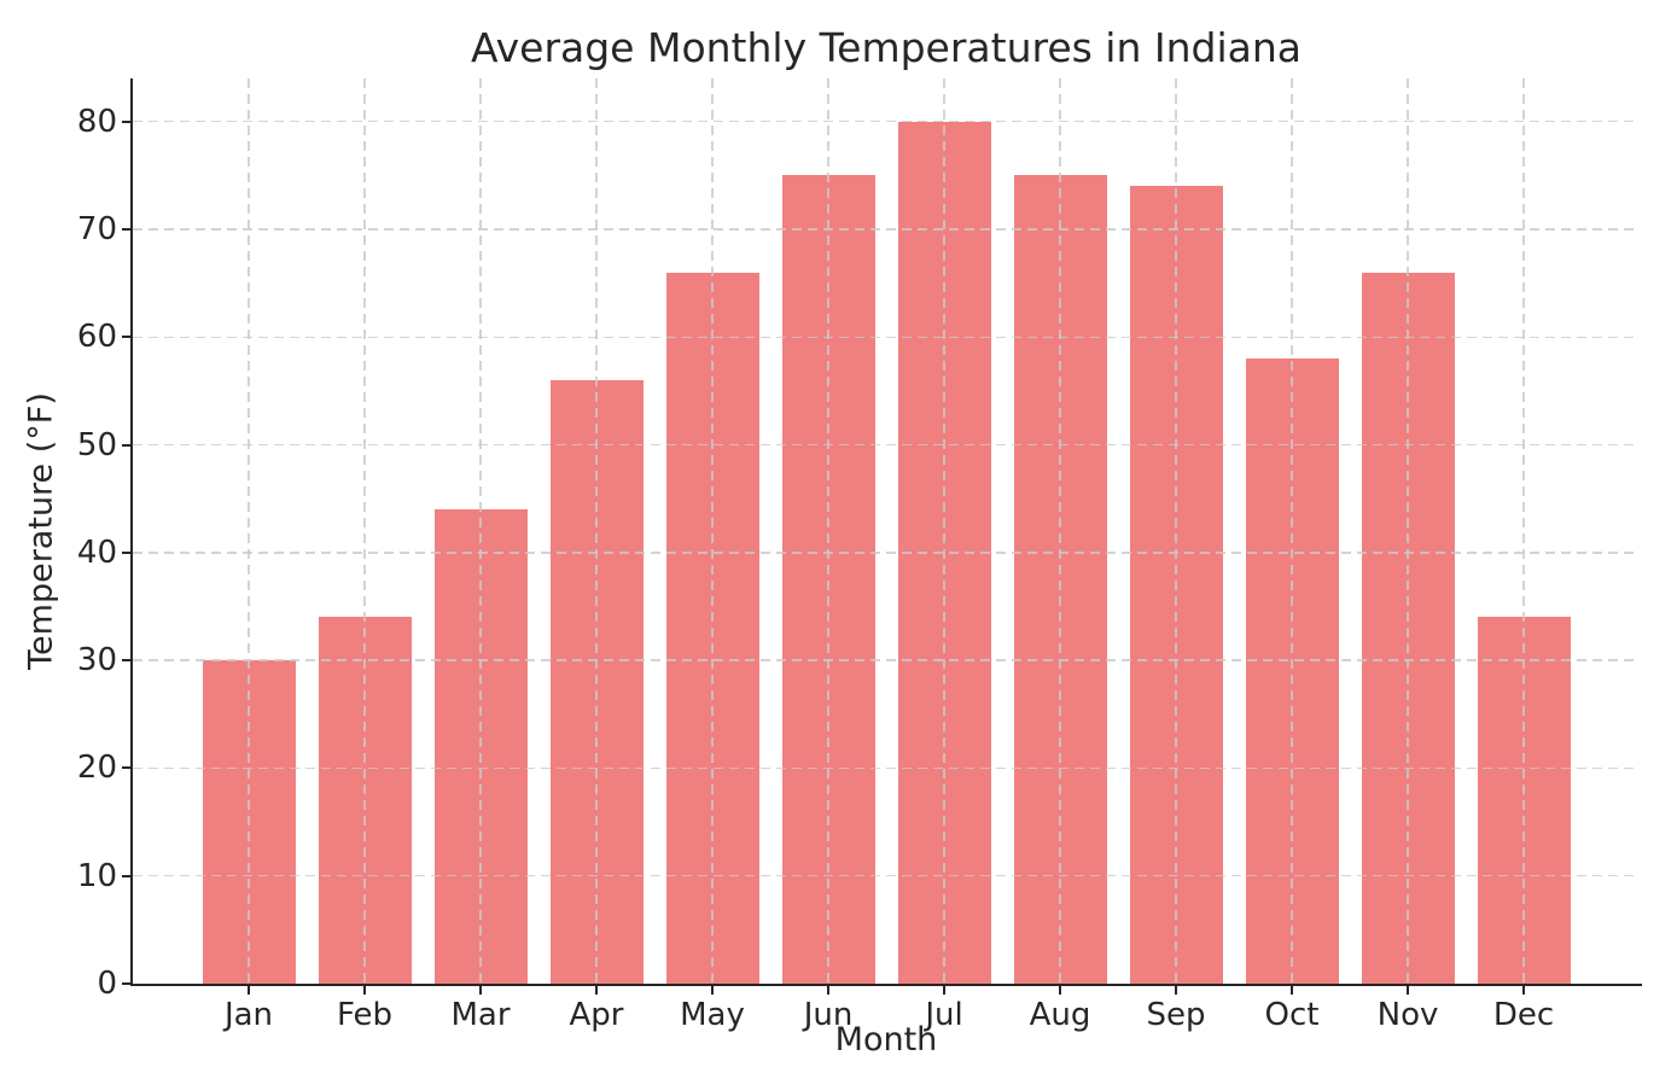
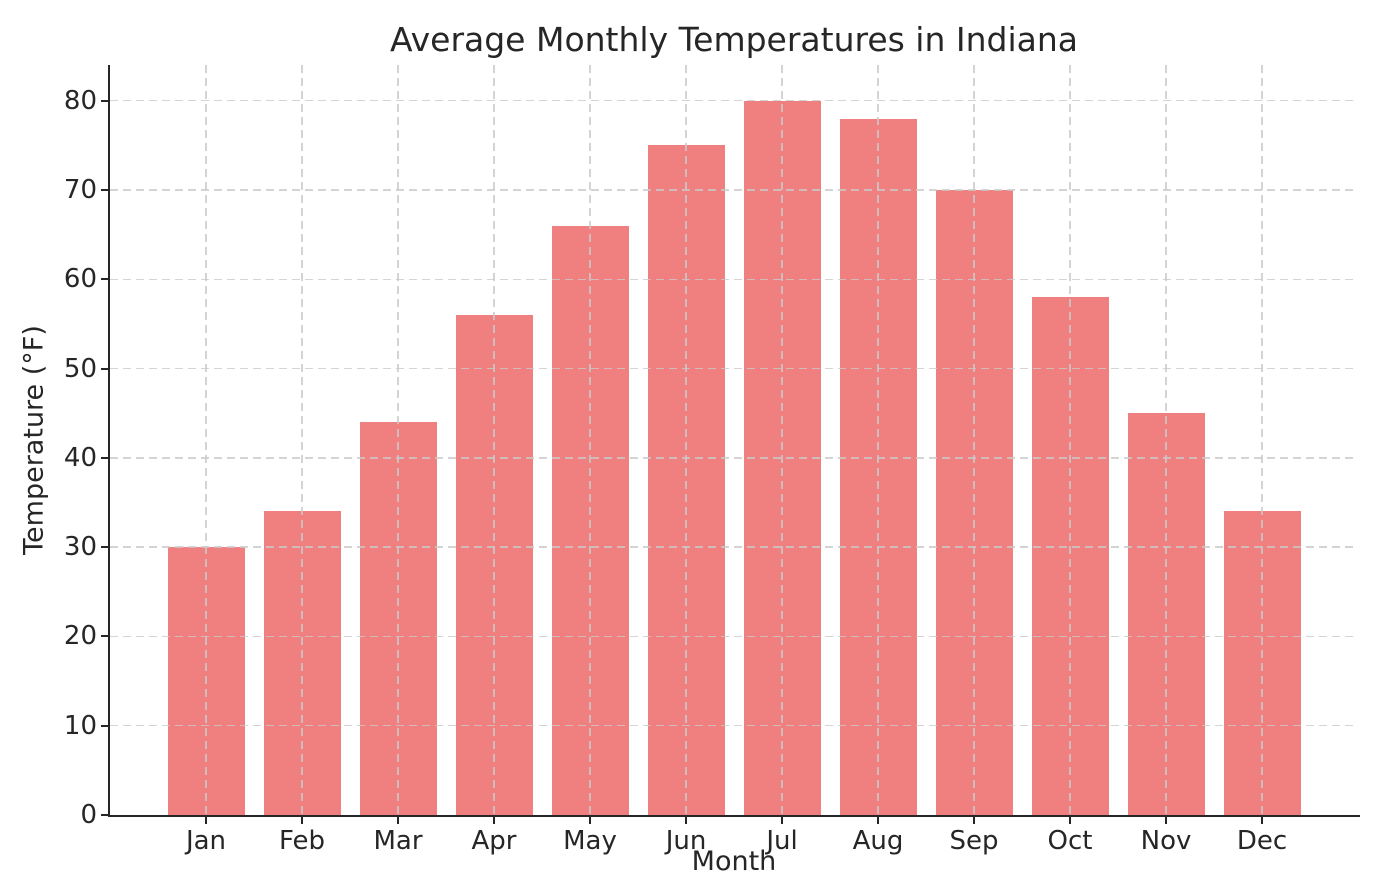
Aug: 75 -> 78
Sep: 74 -> 70
Nov: 66 -> 45
